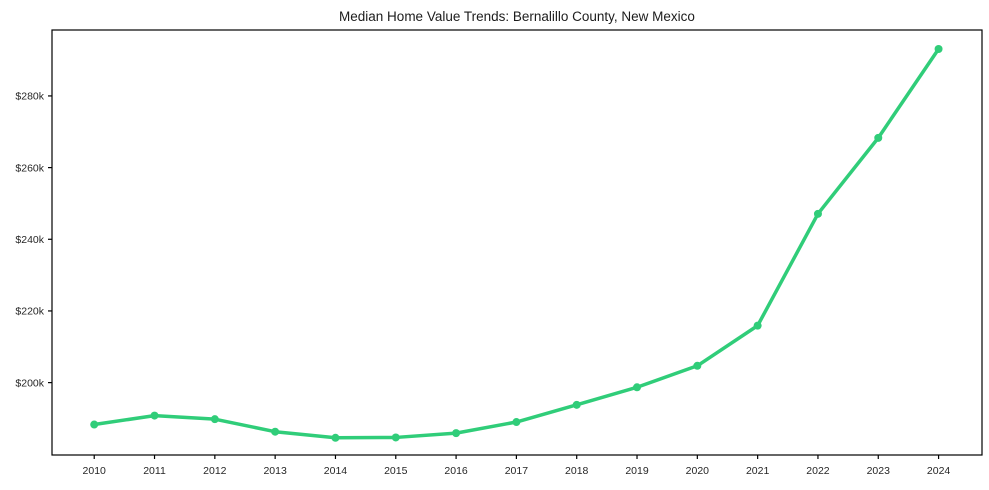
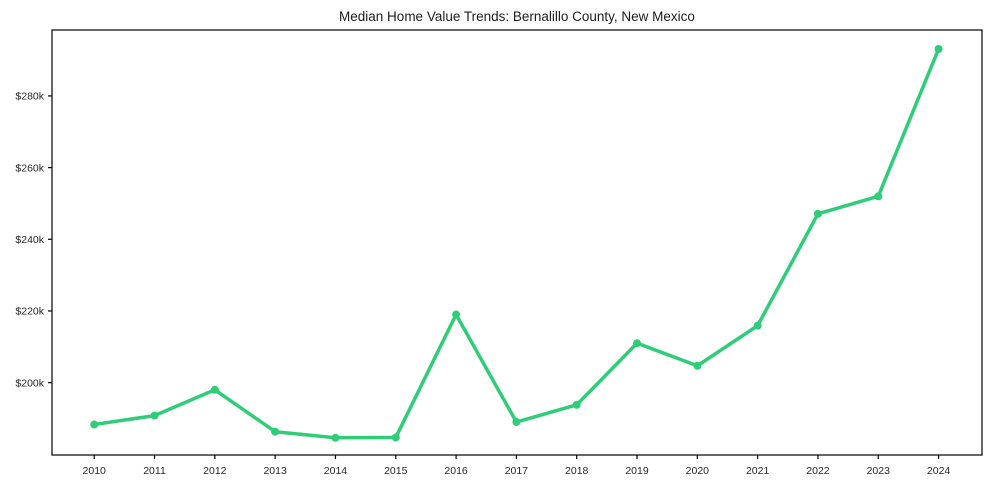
2012: $190k -> $198k
2016: $186k -> $219k
2019: $199k -> $211k
2023: $268k -> $252k
